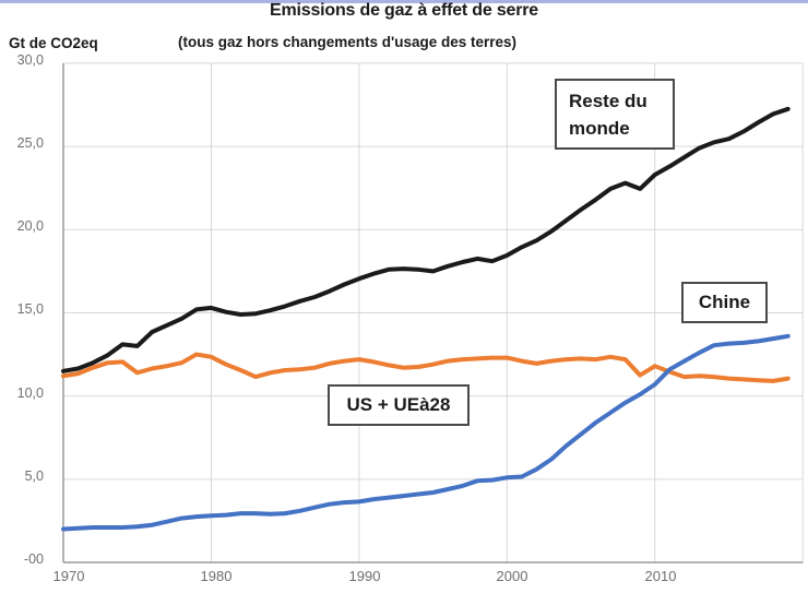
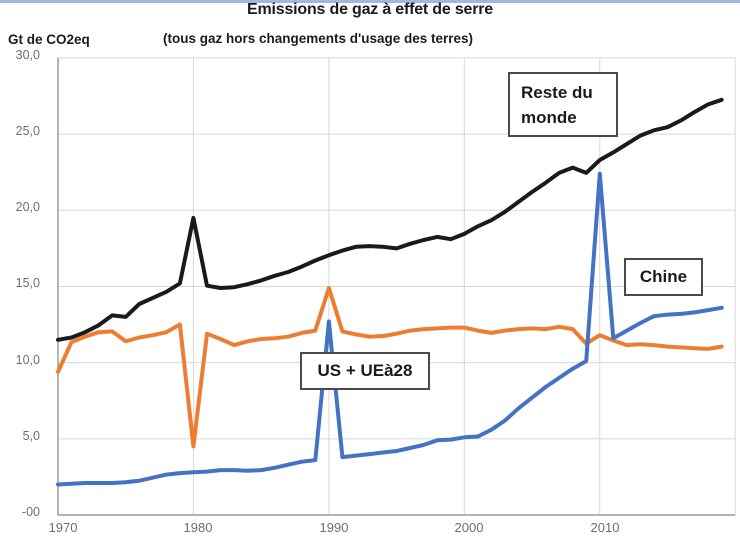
US + UEà28/1970: 11,2 -> 9,4
US + UEà28/1980: 12,3 -> 4,5
Reste du monde/1980: 15,3 -> 19,5
US + UEà28/1990: 12,2 -> 14,9
Chine/1990: 3,6 -> 12,7
Chine/2010: 10,7 -> 22,4
